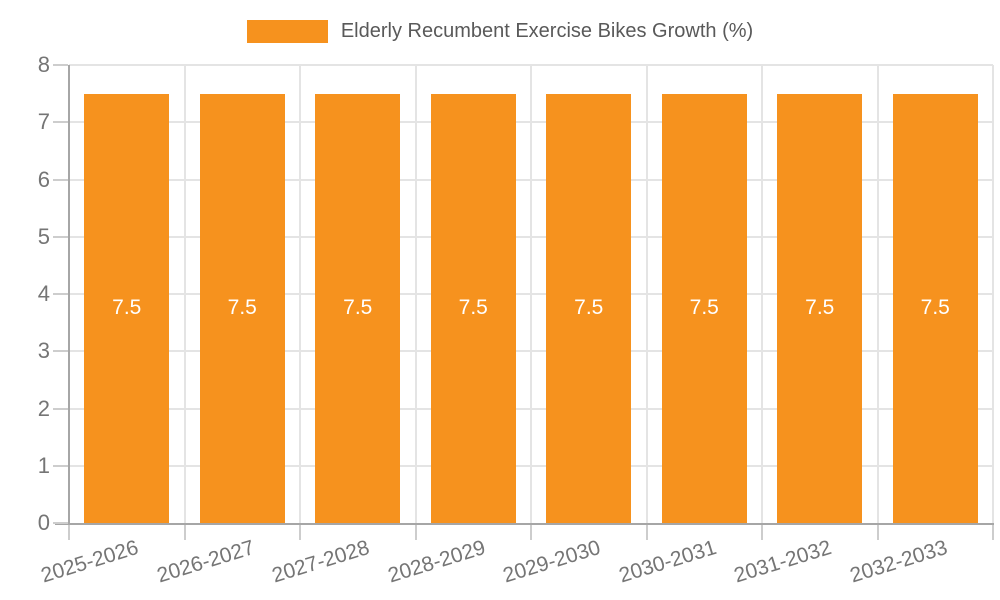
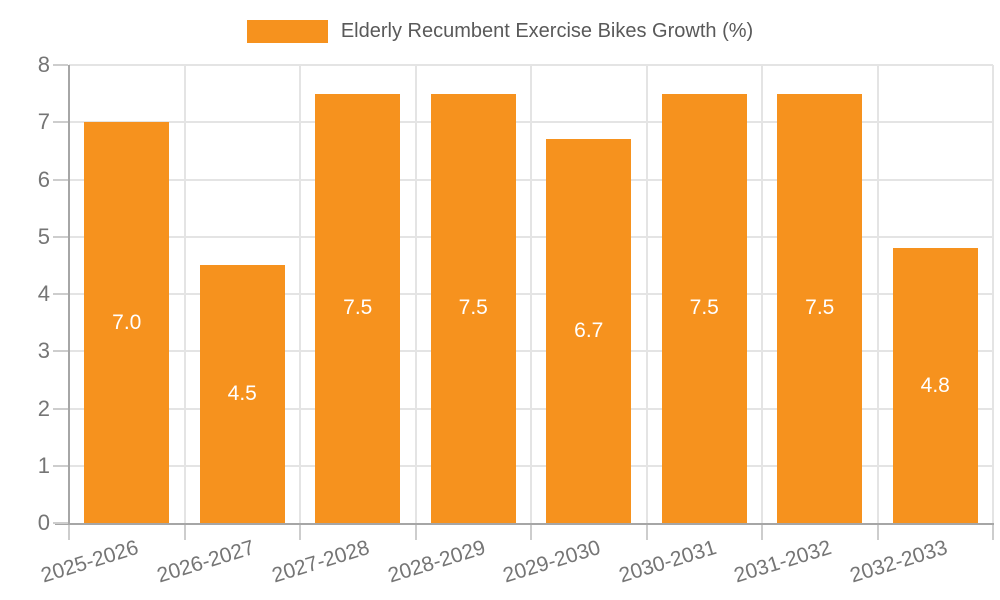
2025-2026: 7.5 -> 7.0
2026-2027: 7.5 -> 4.5
2029-2030: 7.5 -> 6.7
2032-2033: 7.5 -> 4.8
